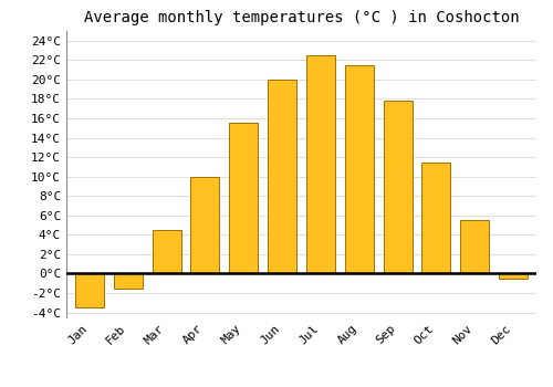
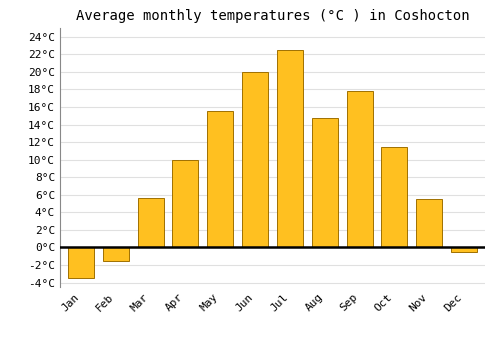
Mar: 4.5°C -> 5.6°C
Aug: 21.5°C -> 14.8°C
